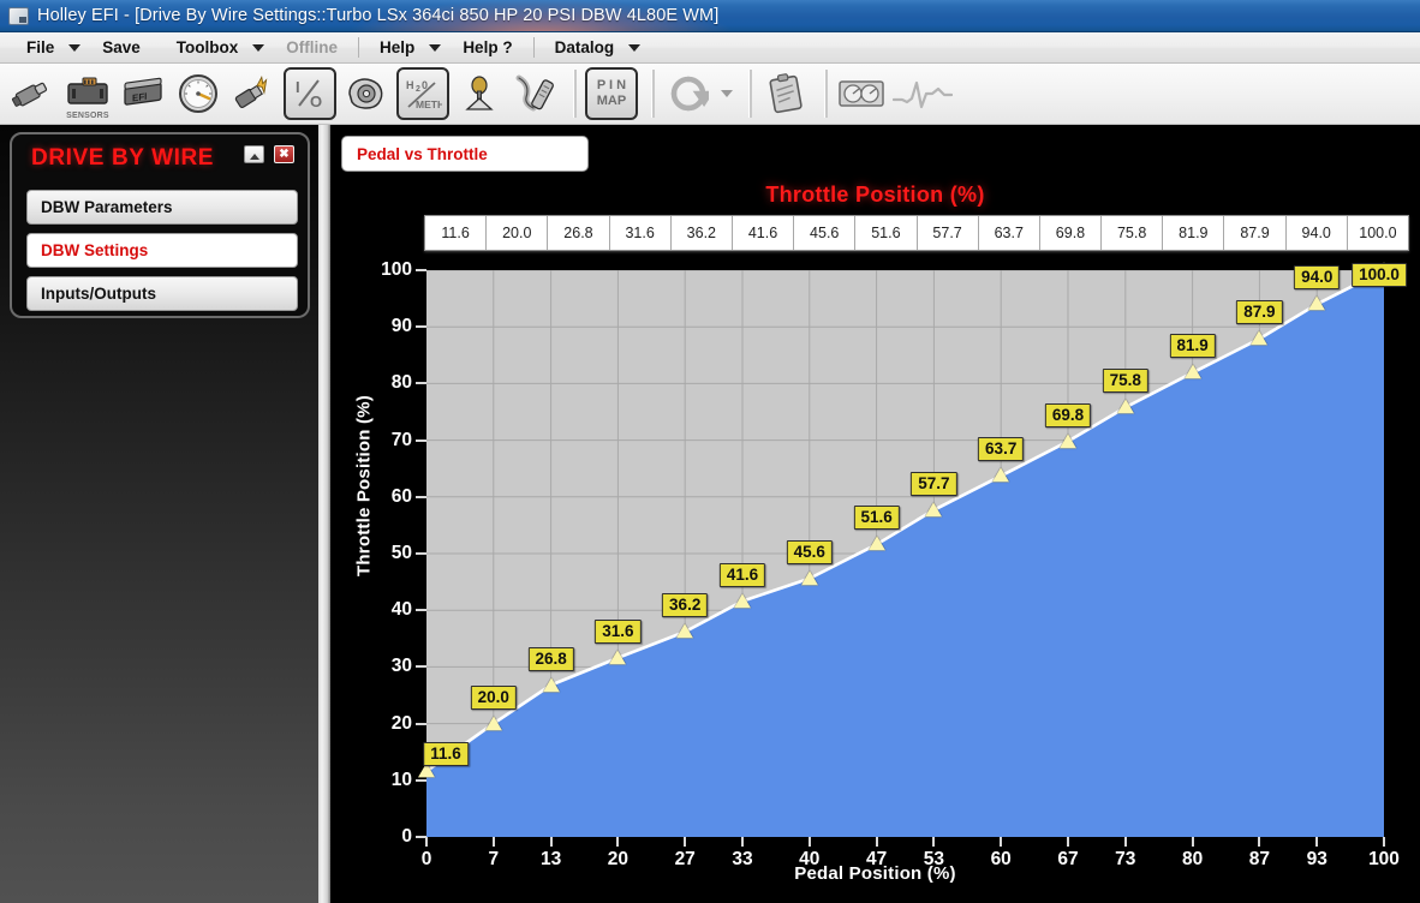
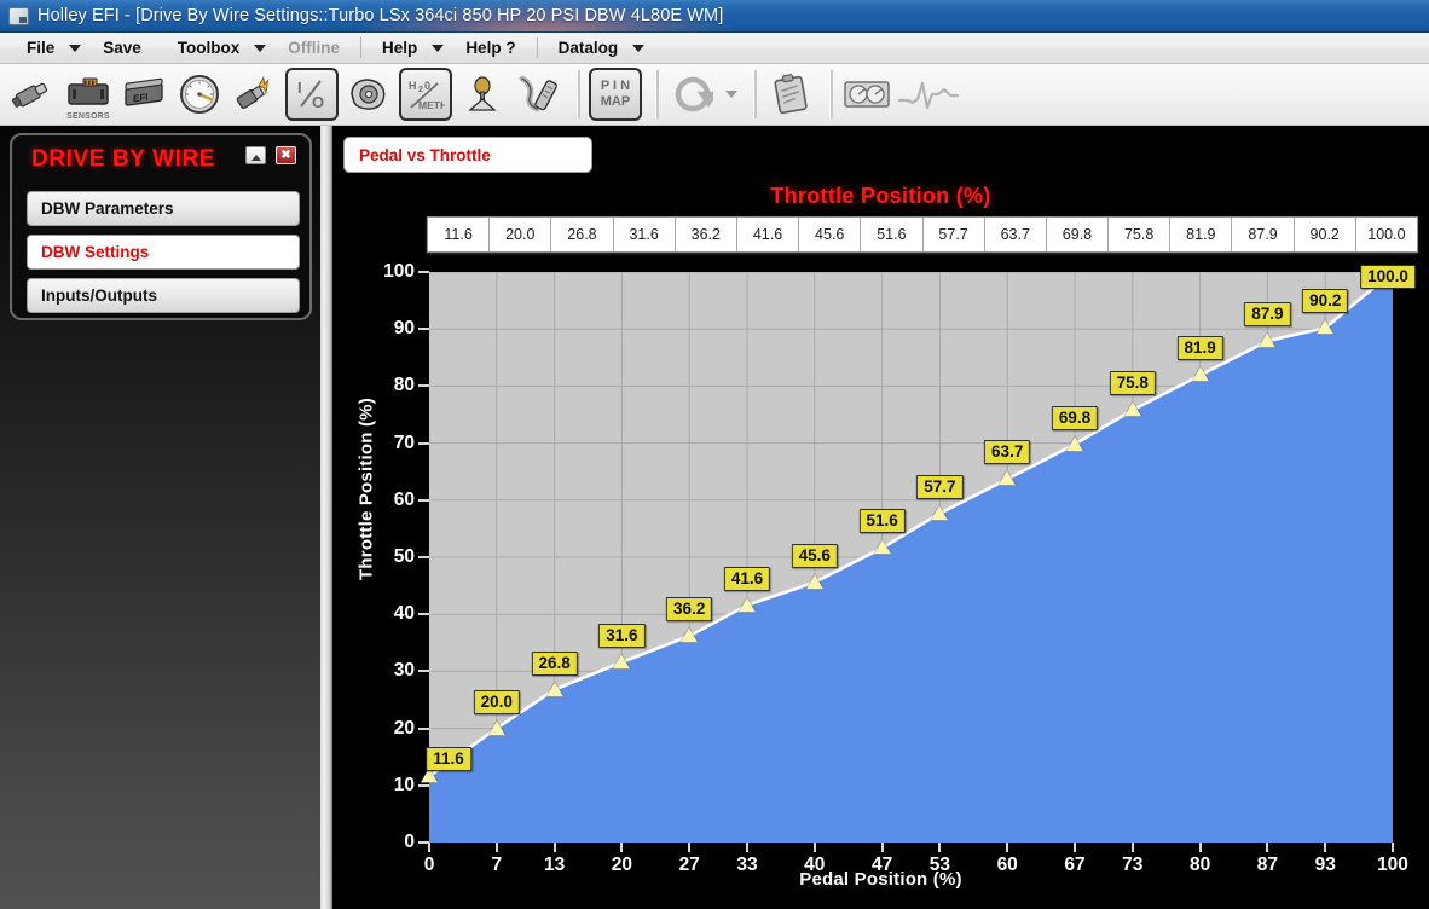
93: 94.0 -> 90.2
